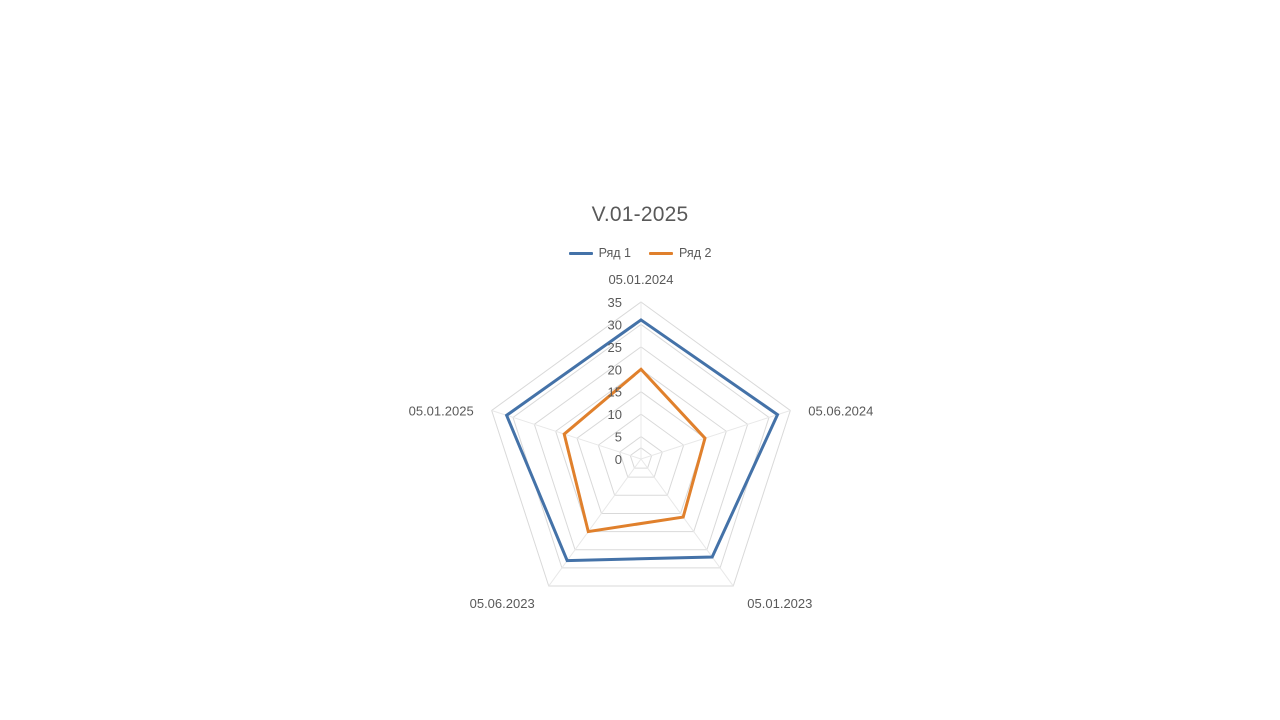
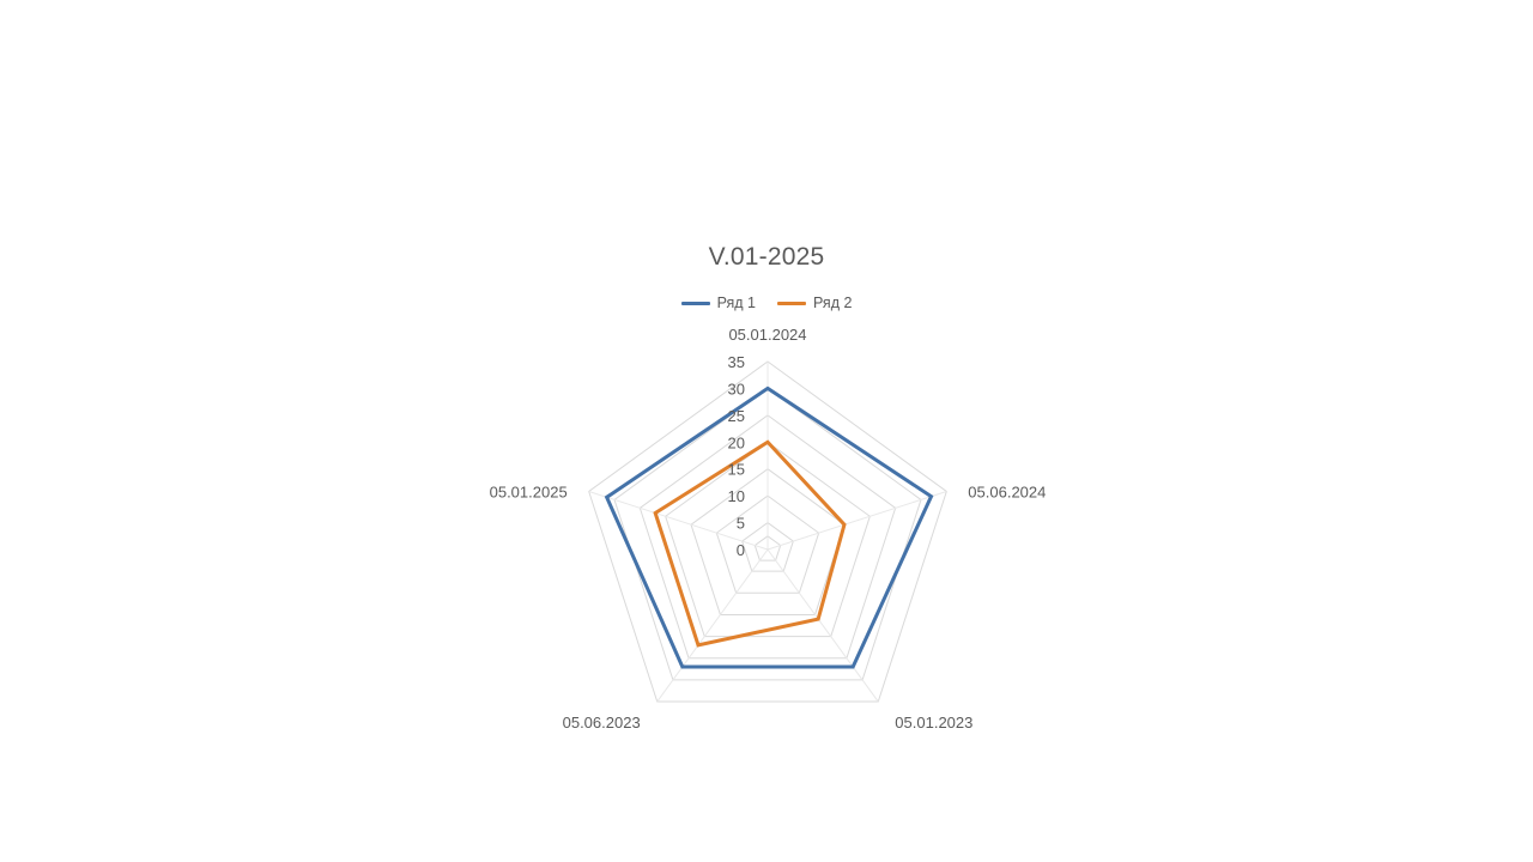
Ряд 1/05.01.2024: 31 -> 30
Ряд 1/05.06.2023: 28 -> 27
Ряд 2/05.06.2023: 20 -> 22
Ряд 2/05.01.2025: 18 -> 22
